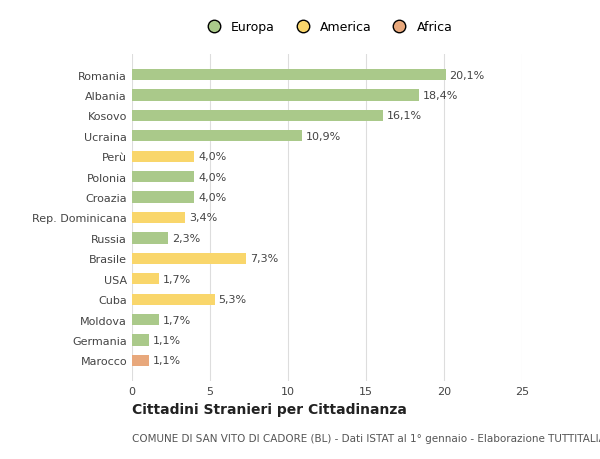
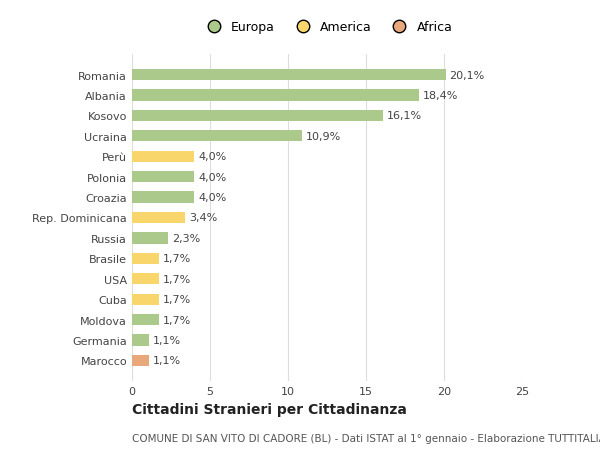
Brasile: 7,3% -> 1,7%
Cuba: 5,3% -> 1,7%
